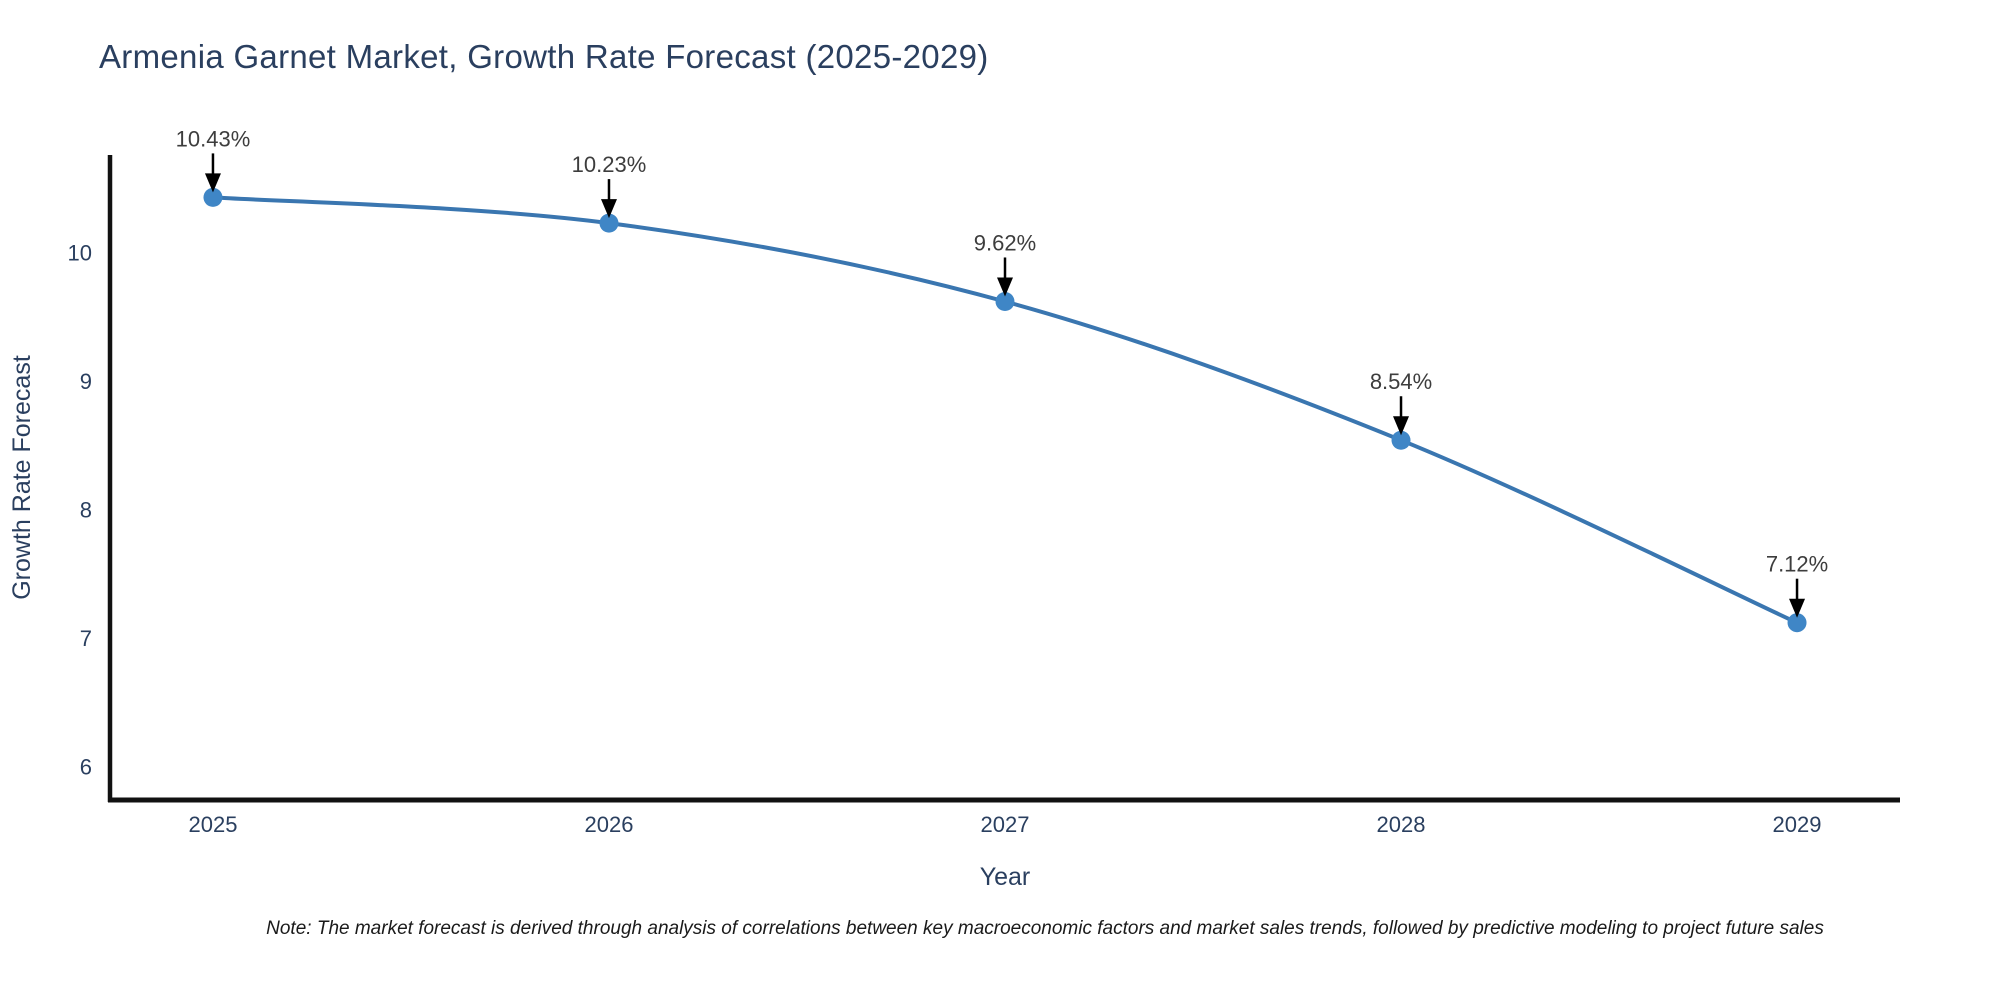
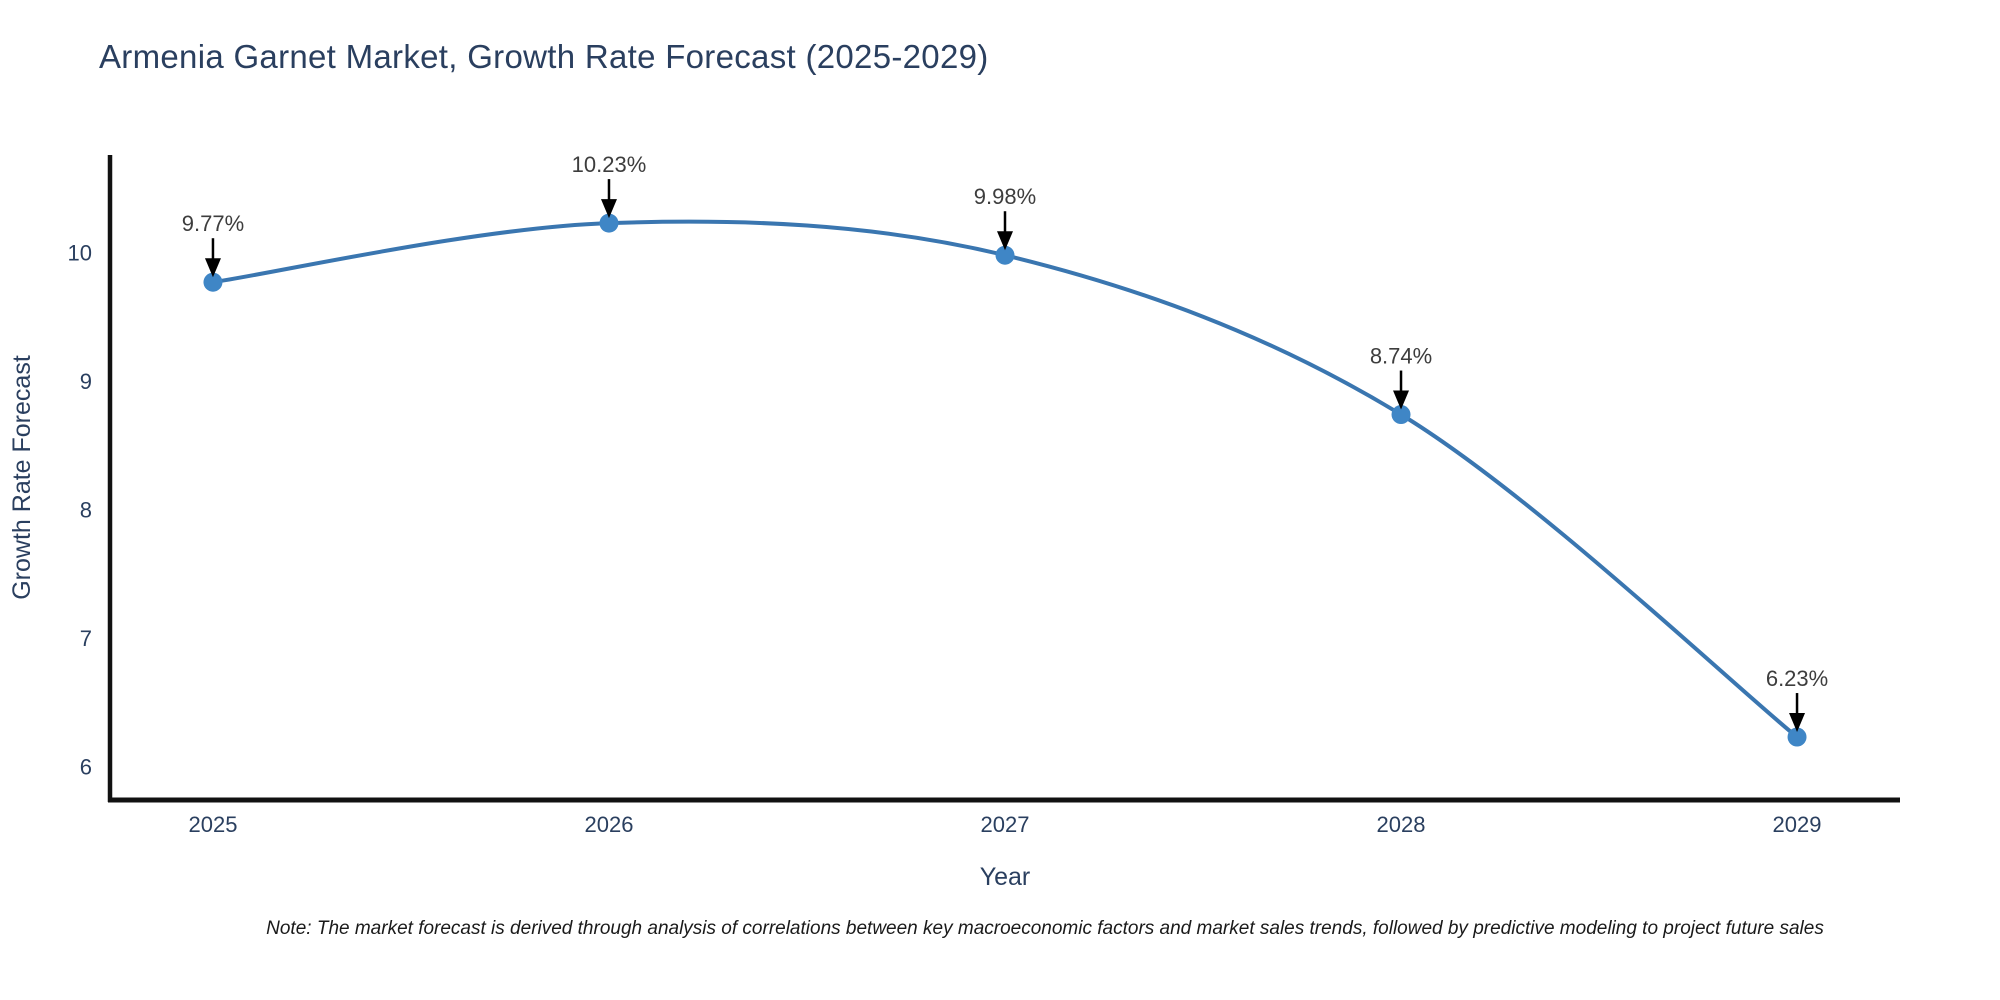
2025: 10.43% -> 9.77%
2027: 9.62% -> 9.98%
2028: 8.54% -> 8.74%
2029: 7.12% -> 6.23%
